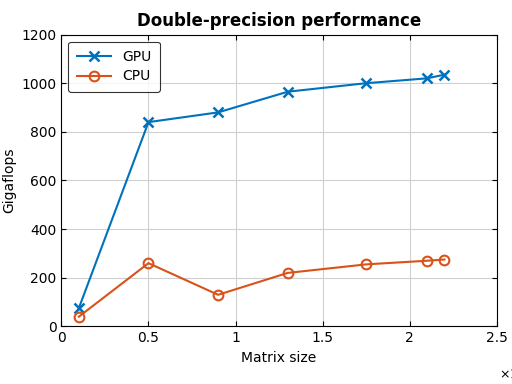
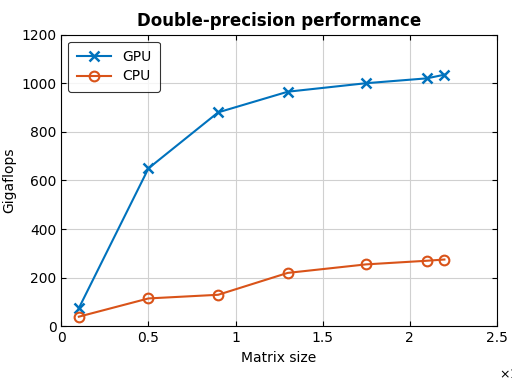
GPU/0.5: 840 -> 650
CPU/0.5: 260 -> 115
